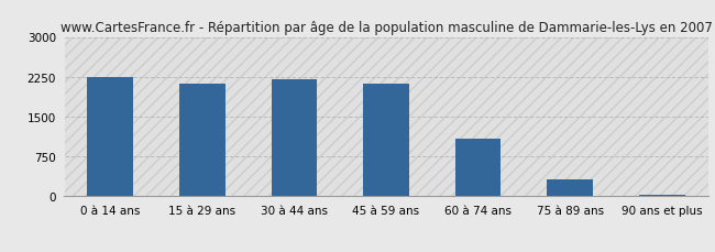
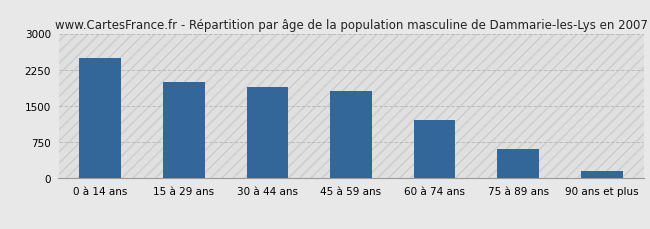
0 à 14 ans: 2250 -> 2500
15 à 29 ans: 2120 -> 2000
30 à 44 ans: 2210 -> 1900
45 à 59 ans: 2120 -> 1800
60 à 74 ans: 1080 -> 1200
75 à 89 ans: 320 -> 600
90 ans et plus: 20 -> 150
